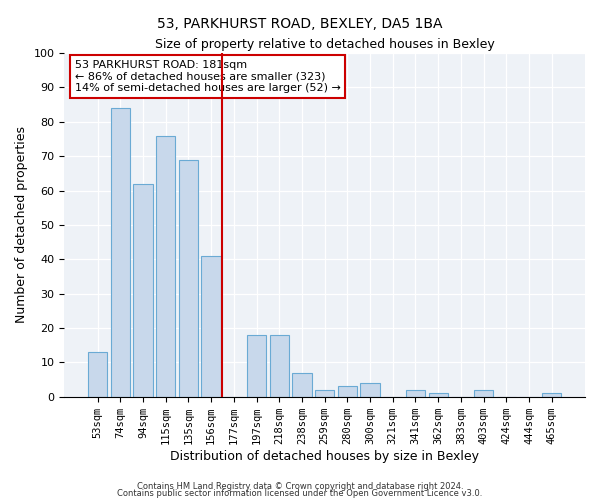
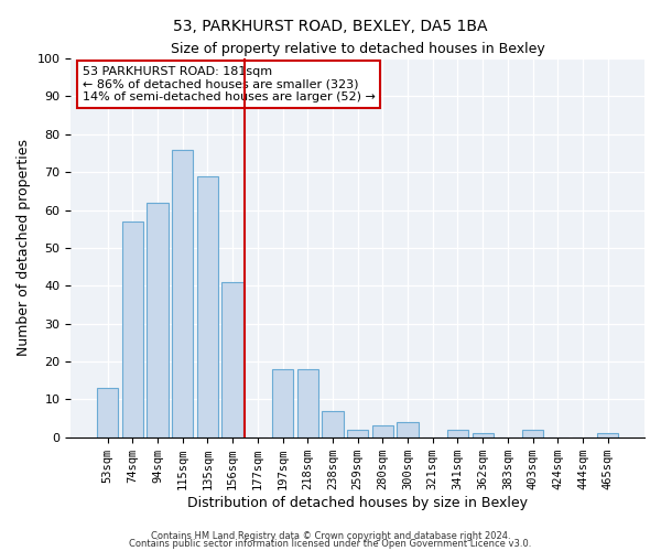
74sqm: 84 -> 57
